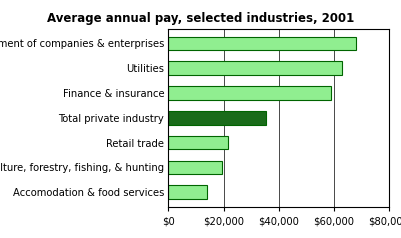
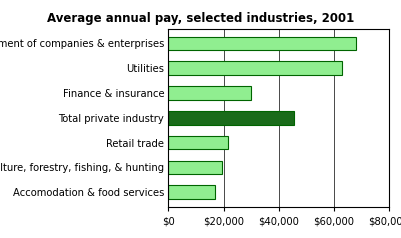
Finance & insurance: $59,000 -> $30,000
Total private industry: $35,500 -> $45,500
Accomodation & food services: $14,000 -> $17,000
